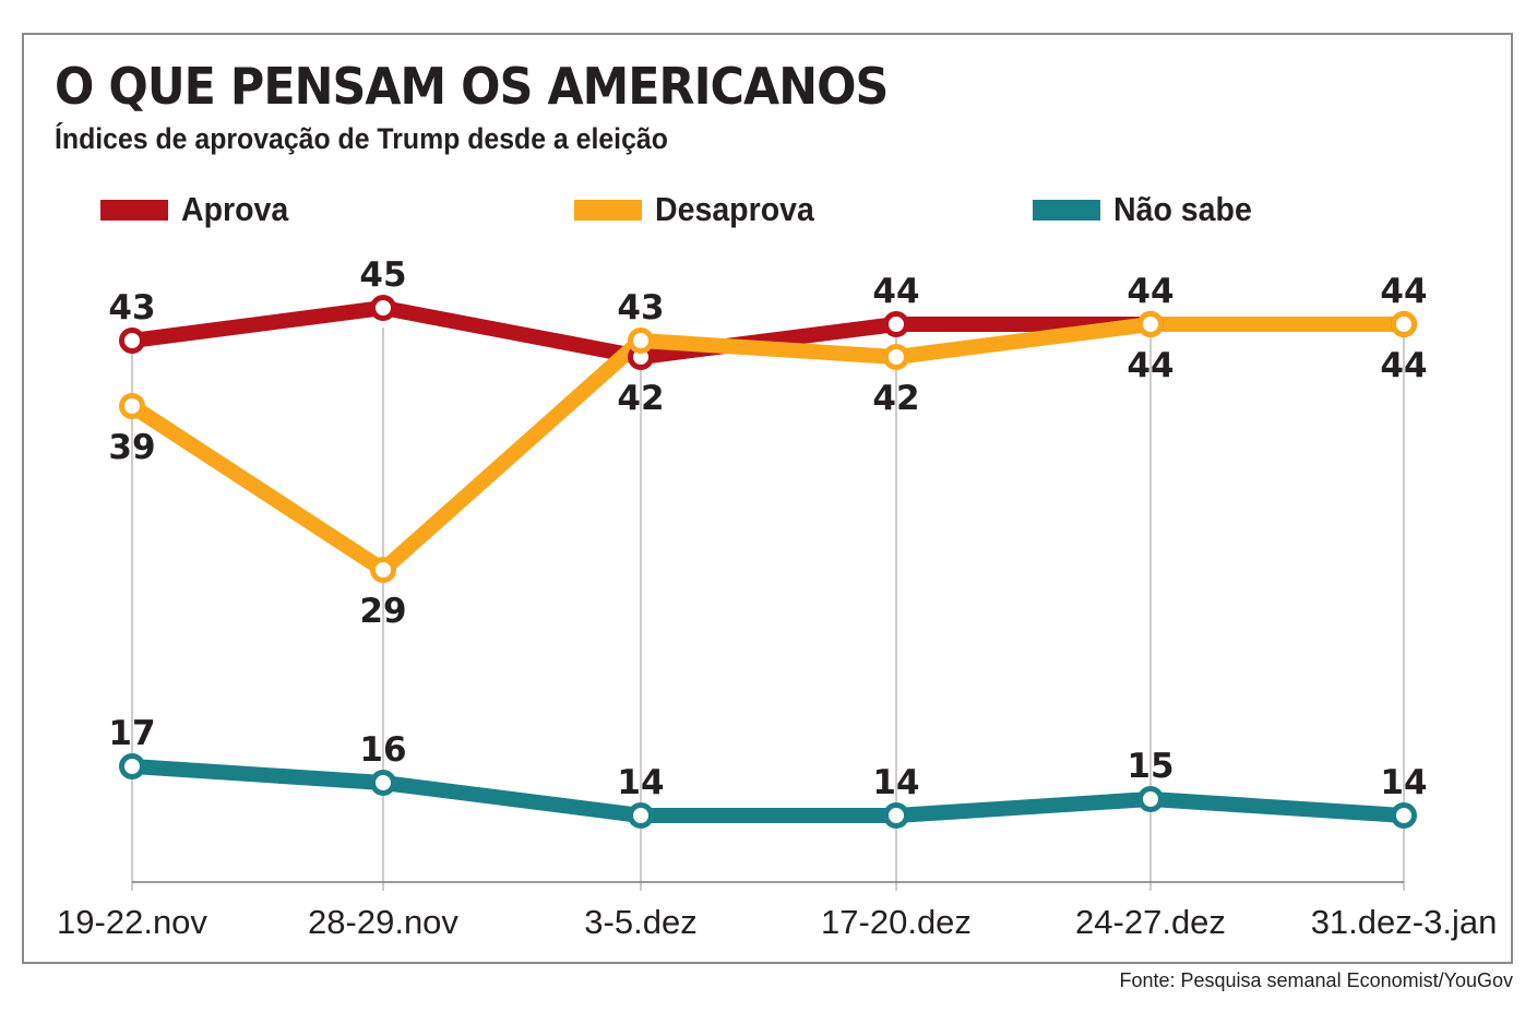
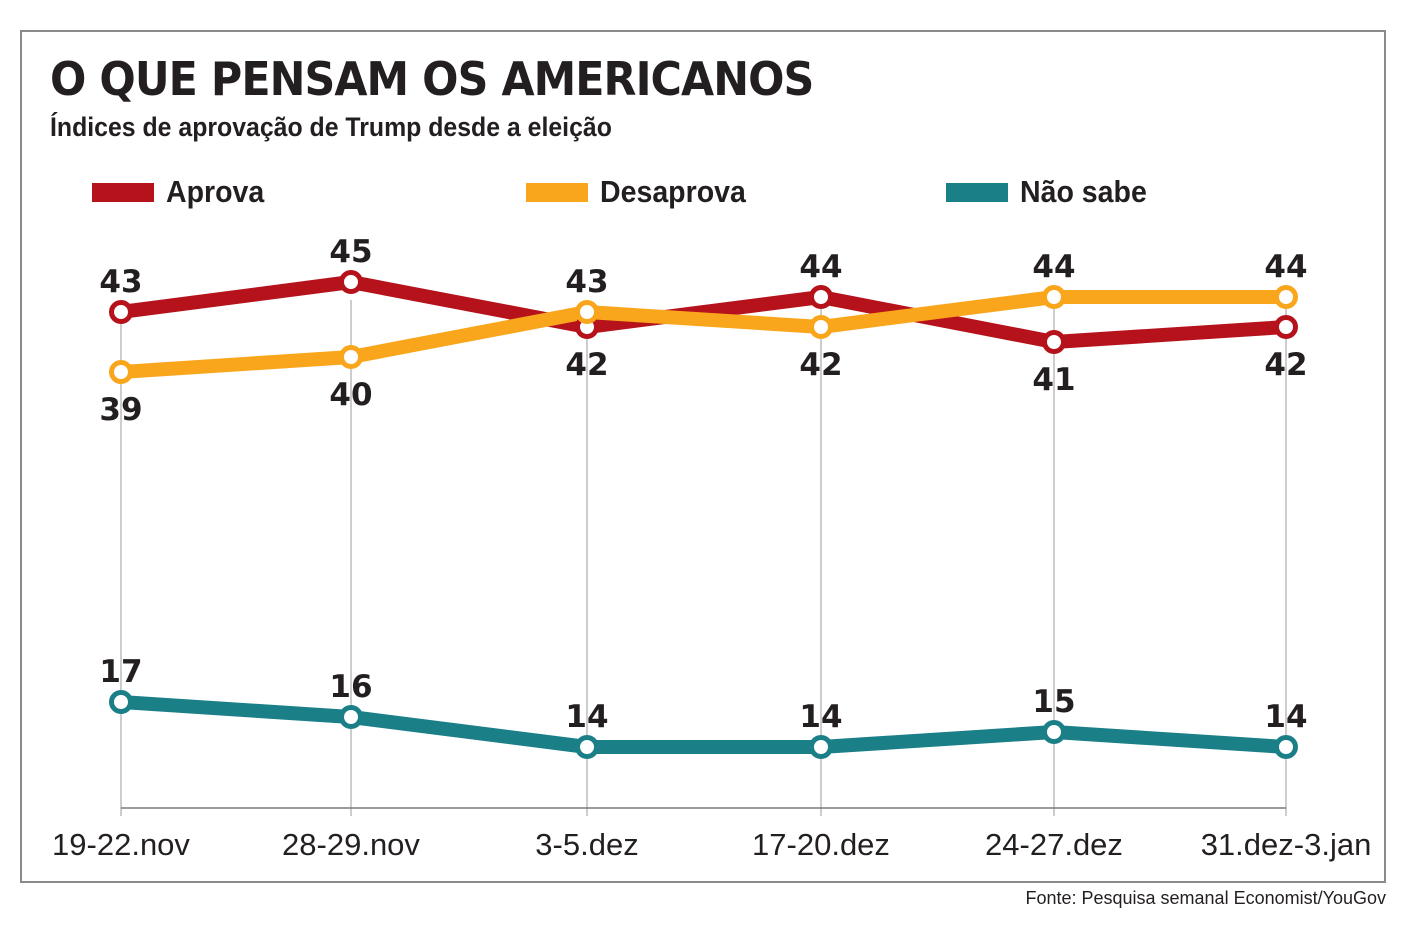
Desaprova/28-29.nov: 29 -> 40
Aprova/24-27.dez: 44 -> 41
Aprova/31.dez-3.jan: 44 -> 42
